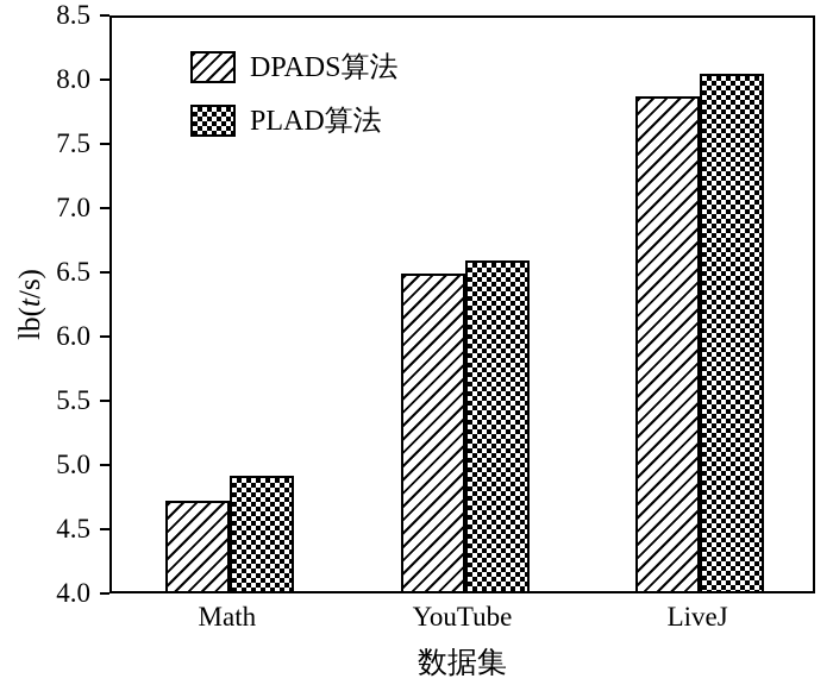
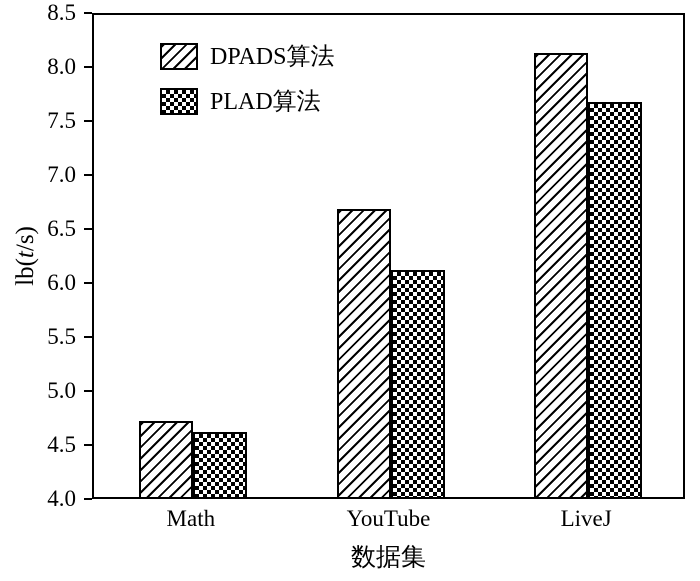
PLAD算法/Math: 4.90 -> 4.60
DPADS算法/YouTube: 6.47 -> 6.67
PLAD算法/YouTube: 6.57 -> 6.10
DPADS算法/LiveJ: 7.85 -> 8.11
PLAD算法/LiveJ: 8.03 -> 7.66
